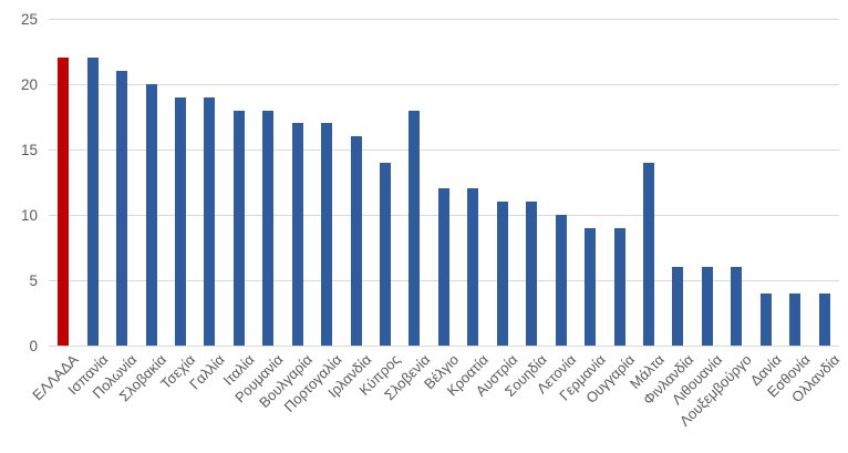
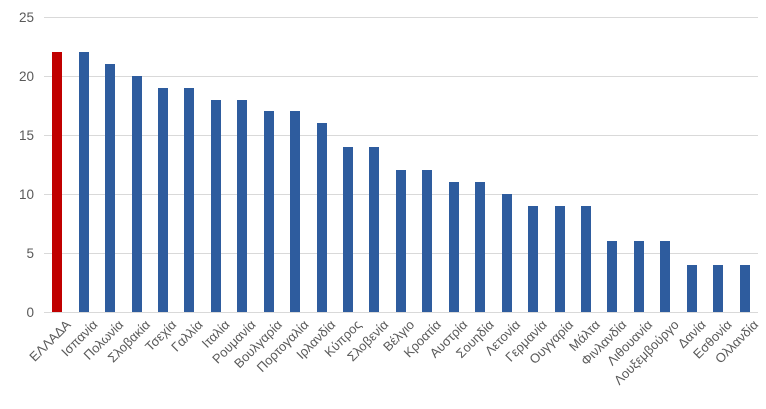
Σλοβενία: 18 -> 14
Μάλτα: 14 -> 9
